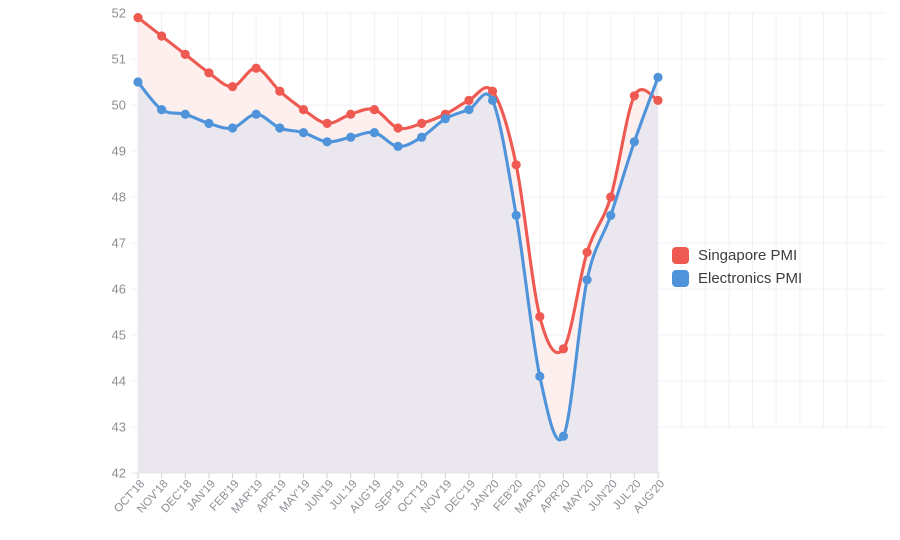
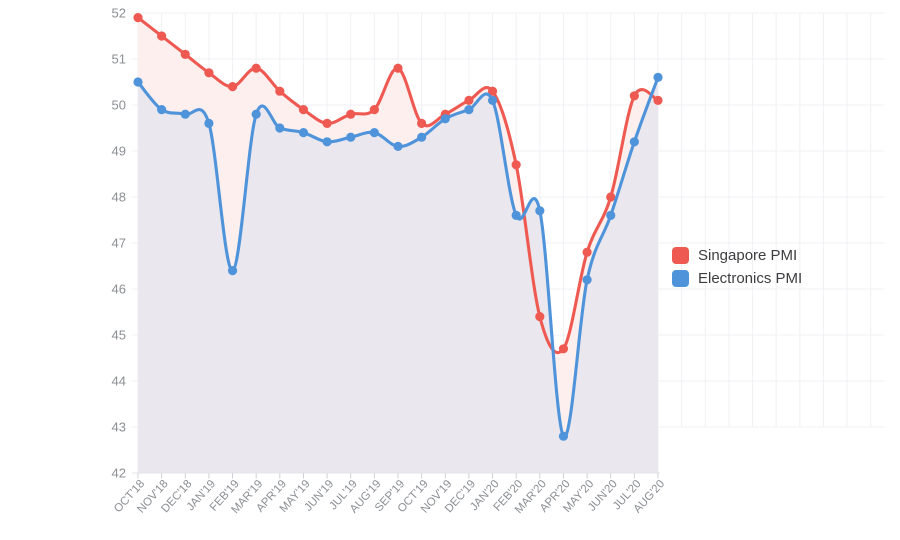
Electronics PMI/FEB'19: 49.5 -> 46.4
Singapore PMI/SEP'19: 49.5 -> 50.8
Electronics PMI/MAR'20: 44.1 -> 47.7
